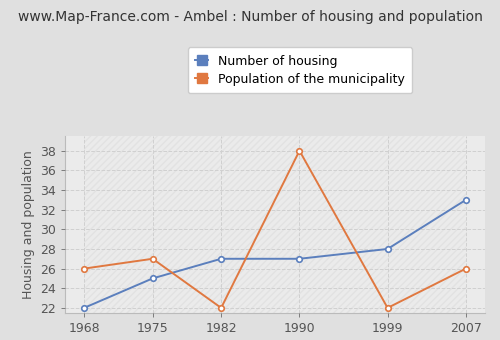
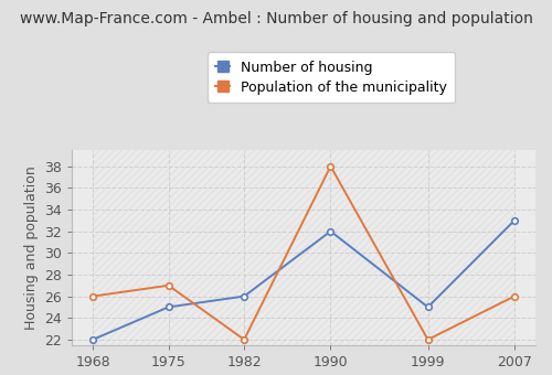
Number of housing/1982: 27 -> 26
Number of housing/1990: 27 -> 32
Number of housing/1999: 28 -> 25
